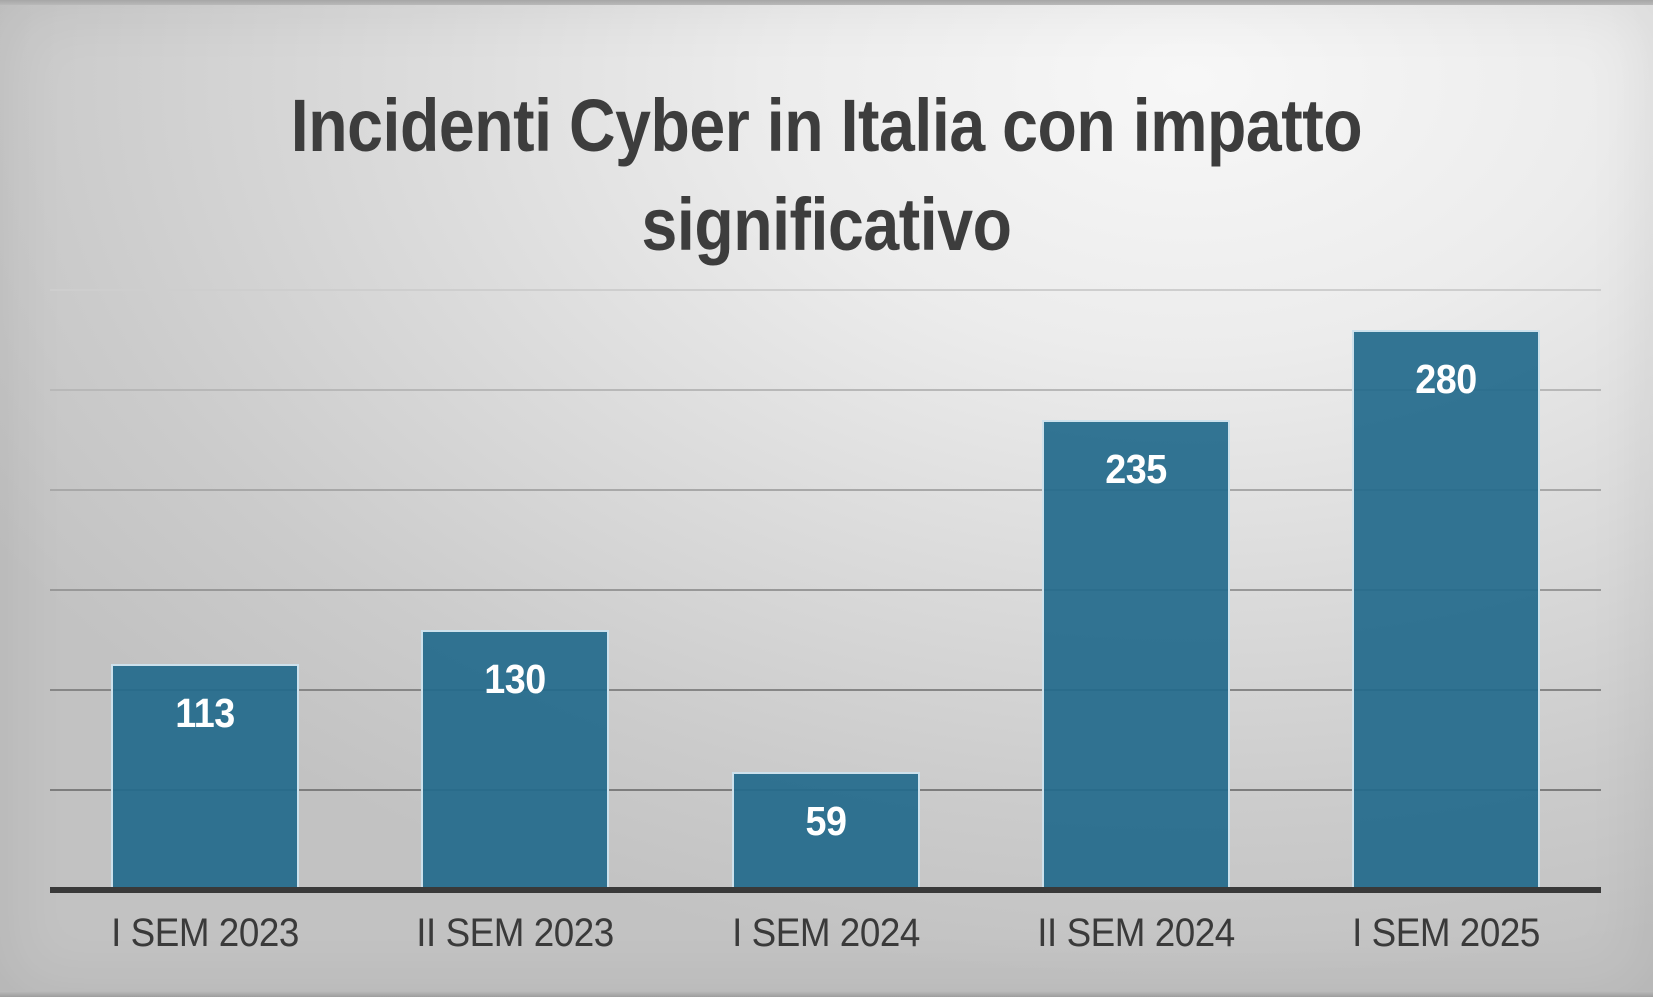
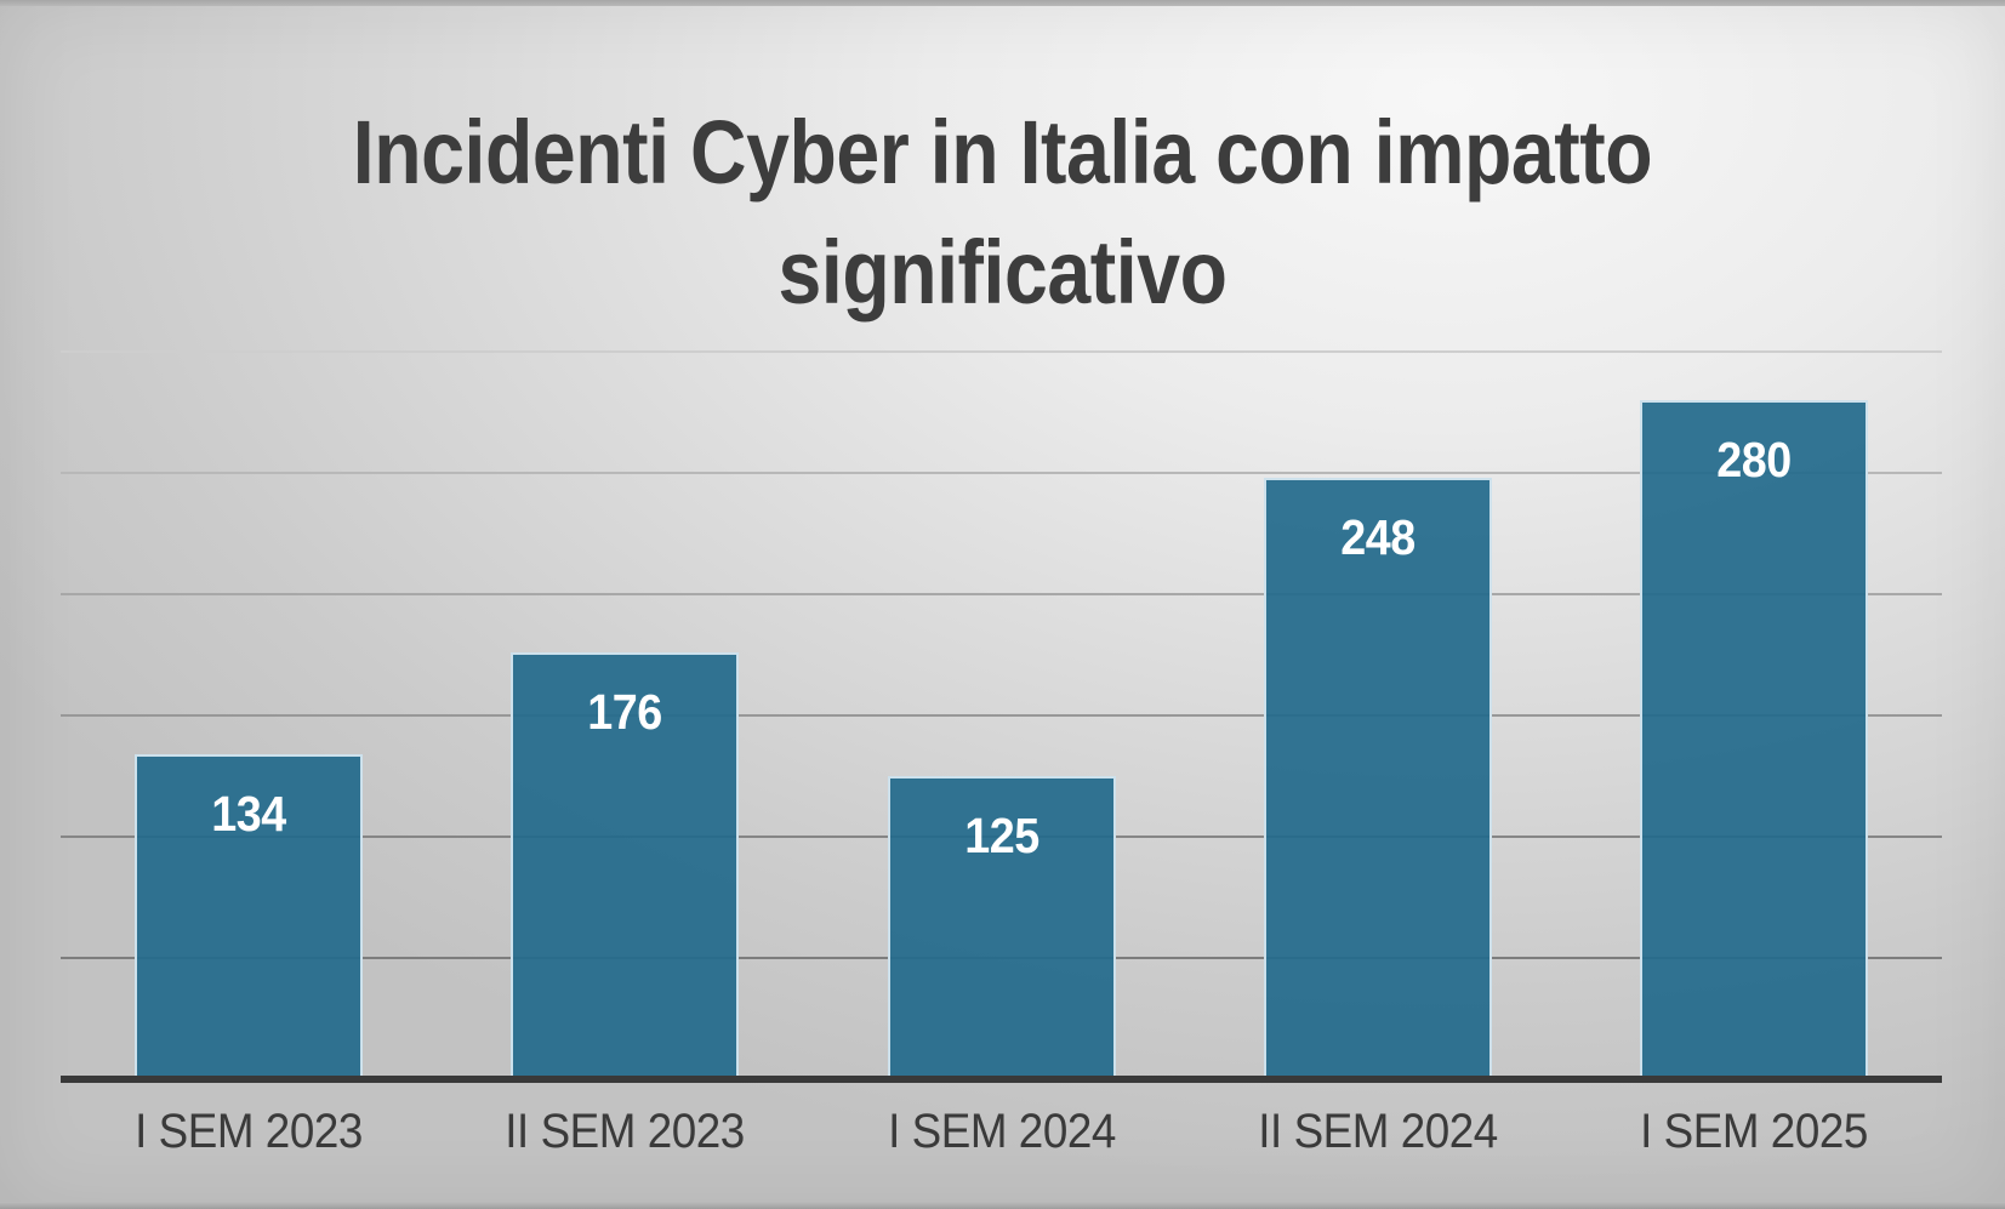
I SEM 2023: 113 -> 134
II SEM 2023: 130 -> 176
I SEM 2024: 59 -> 125
II SEM 2024: 235 -> 248
